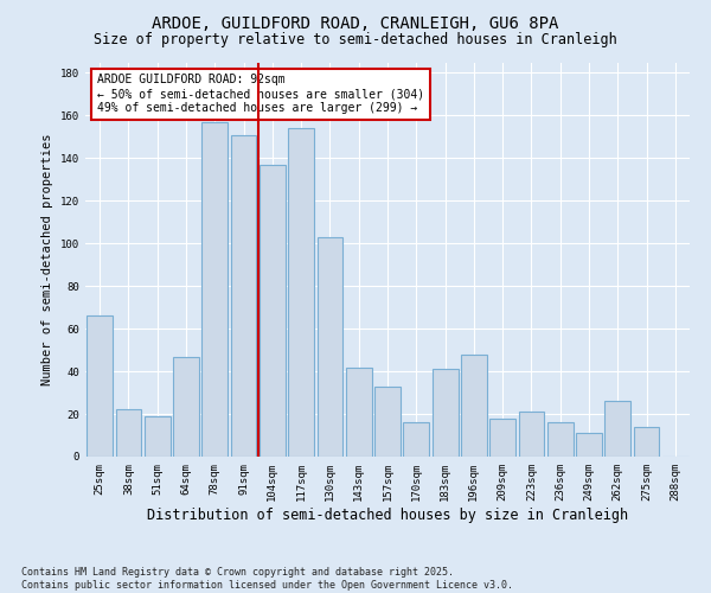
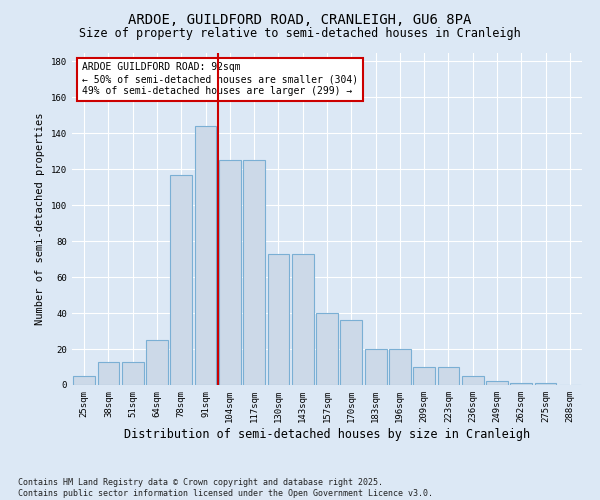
25sqm: 66 -> 5
38sqm: 22 -> 13
51sqm: 19 -> 13
64sqm: 47 -> 25
78sqm: 157 -> 117
91sqm: 151 -> 144
104sqm: 137 -> 125
117sqm: 154 -> 125
130sqm: 103 -> 73
143sqm: 42 -> 73
157sqm: 33 -> 40
170sqm: 16 -> 36
183sqm: 41 -> 20
196sqm: 48 -> 20
209sqm: 18 -> 10
223sqm: 21 -> 10
236sqm: 16 -> 5
249sqm: 11 -> 2
262sqm: 26 -> 1
275sqm: 14 -> 1
